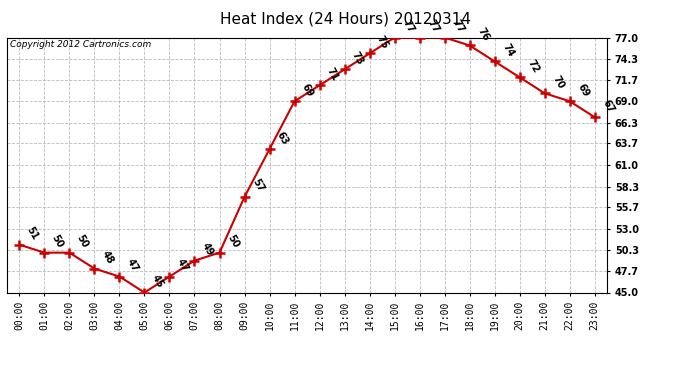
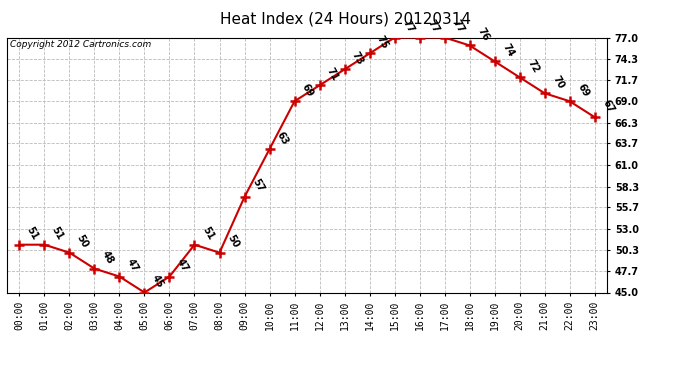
01:00: 50 -> 51
07:00: 49 -> 51
